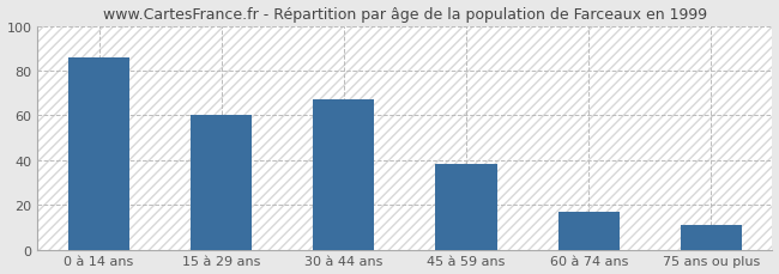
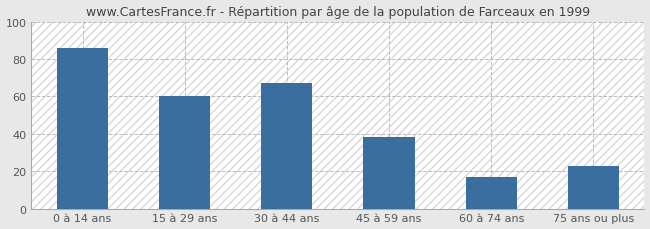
75 ans ou plus: 11 -> 23
